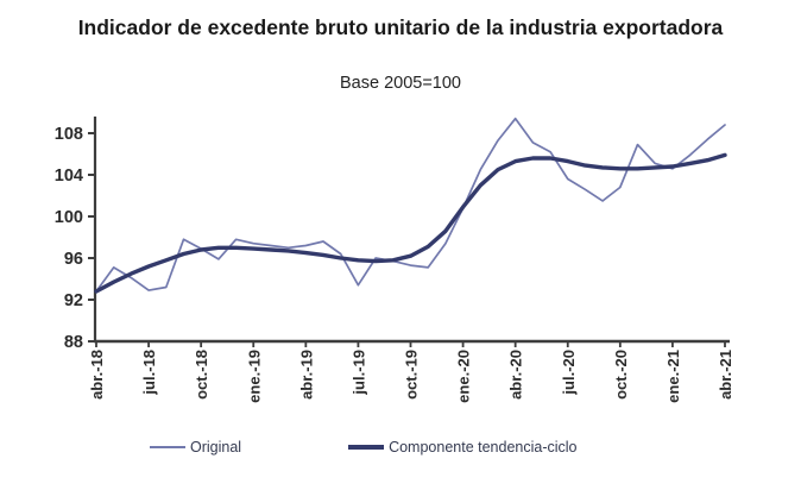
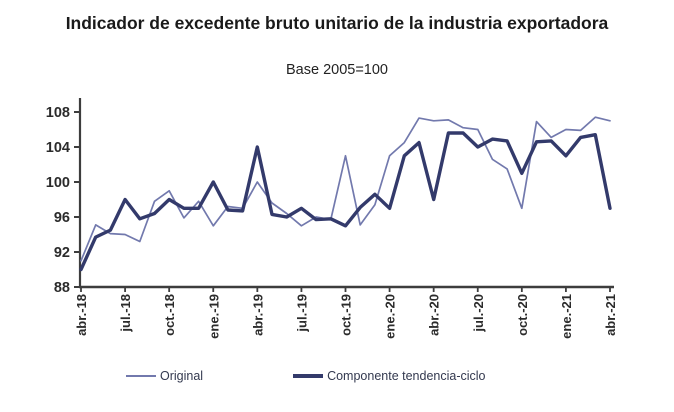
Original/abr.-18: 93 -> 91
Componente tendencia-ciclo/abr.-18: 93 -> 90
Original/jul.-18: 93 -> 94
Componente tendencia-ciclo/jul.-18: 95 -> 98
Original/oct.-18: 97 -> 99
Componente tendencia-ciclo/oct.-18: 97 -> 98
Original/ene.-19: 97 -> 95
Componente tendencia-ciclo/ene.-19: 97 -> 100
Original/abr.-19: 97 -> 100
Componente tendencia-ciclo/abr.-19: 96 -> 104
Original/jul.-19: 93 -> 95
Componente tendencia-ciclo/jul.-19: 96 -> 97
Original/oct.-19: 95 -> 103
Componente tendencia-ciclo/oct.-19: 96 -> 95
Original/ene.-20: 101 -> 103
Componente tendencia-ciclo/ene.-20: 101 -> 97
Original/abr.-20: 109 -> 107
Componente tendencia-ciclo/abr.-20: 105 -> 98
Original/jul.-20: 104 -> 106
Componente tendencia-ciclo/jul.-20: 105 -> 104
Original/oct.-20: 103 -> 97
Componente tendencia-ciclo/oct.-20: 105 -> 101
Original/ene.-21: 105 -> 106
Componente tendencia-ciclo/ene.-21: 105 -> 103
Original/abr.-21: 109 -> 107
Componente tendencia-ciclo/abr.-21: 106 -> 97
